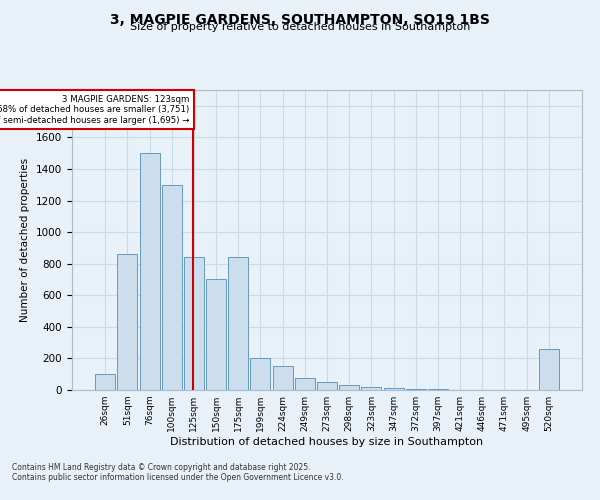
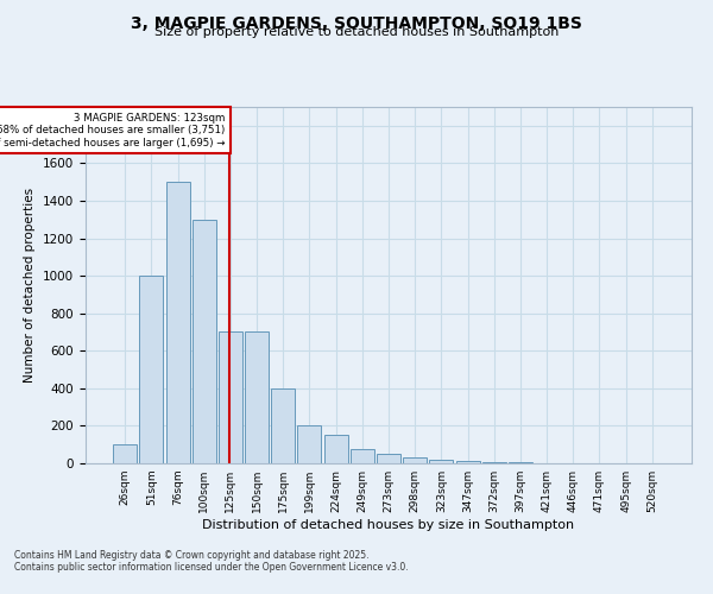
51sqm: 860 -> 1000
125sqm: 840 -> 700
175sqm: 840 -> 400
520sqm: 260 -> 0
